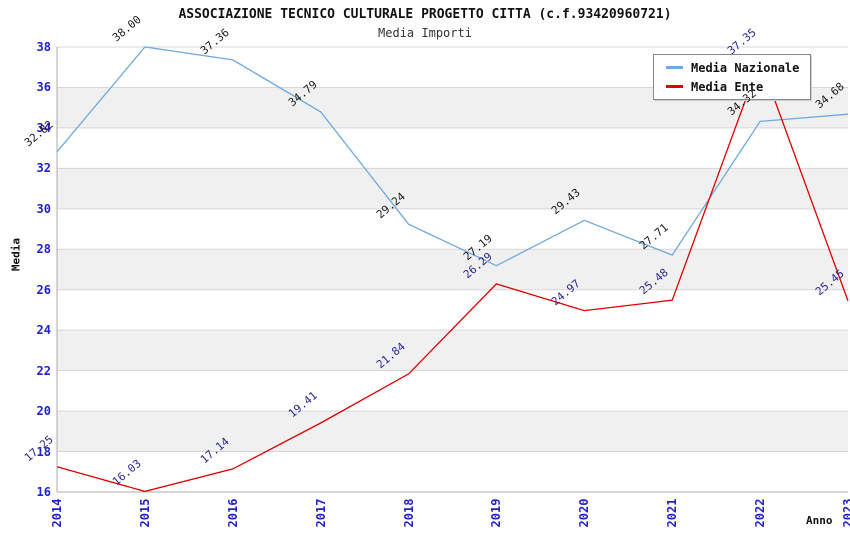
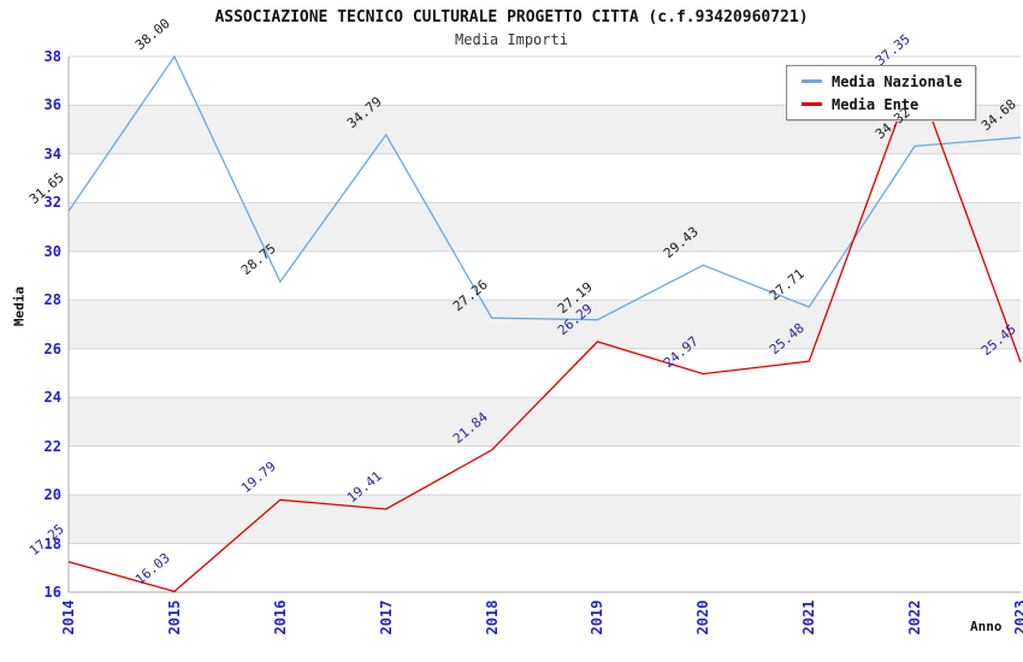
Media Nazionale/2014: 32.82 -> 31.65
Media Nazionale/2016: 37.36 -> 28.75
Media Ente/2016: 17.14 -> 19.79
Media Nazionale/2018: 29.24 -> 27.26
